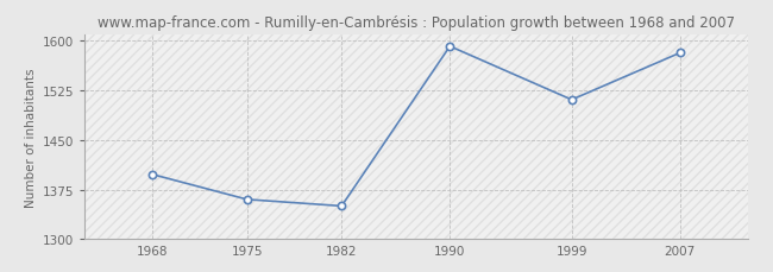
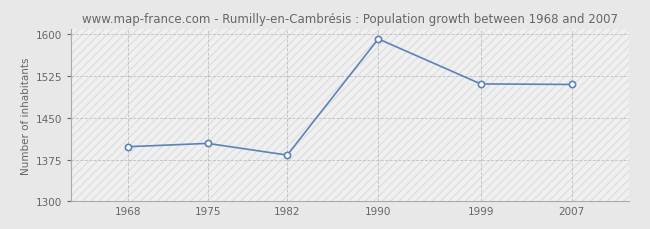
1975: 1360 -> 1404
1982: 1350 -> 1383
2007: 1582 -> 1510
